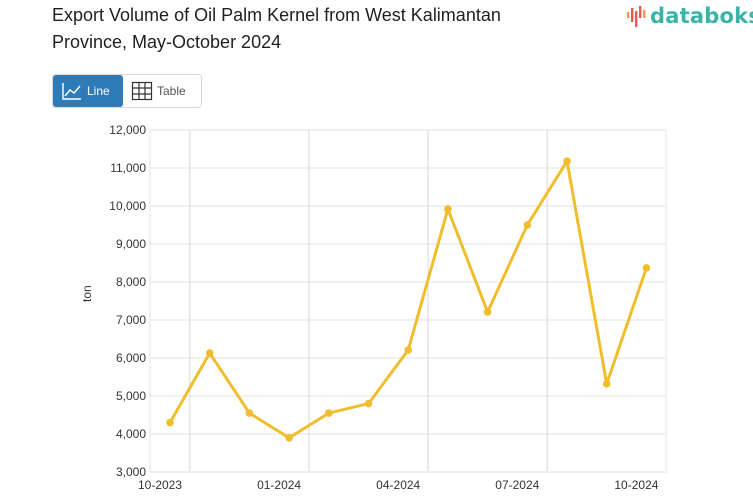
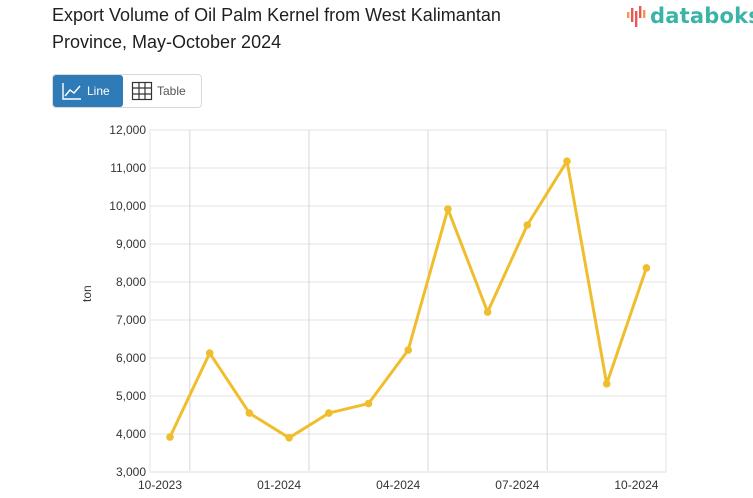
10-2023: 4300 -> 3900
